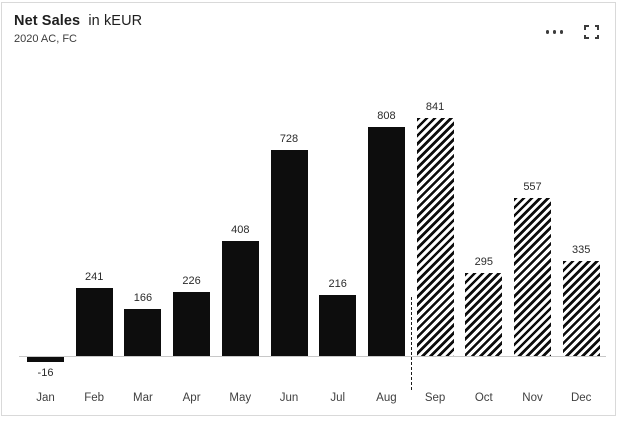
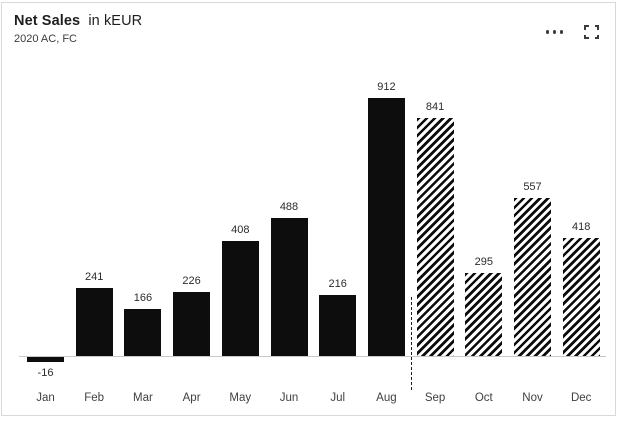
Jun: 728 -> 488
Aug: 808 -> 912
Dec: 335 -> 418
